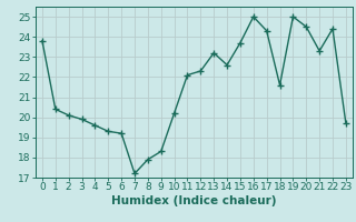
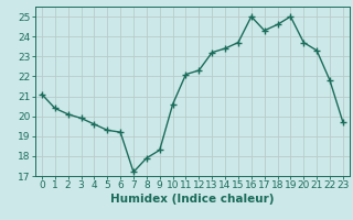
0: 23.8 -> 21.1
10: 20.2 -> 20.6
14: 22.6 -> 23.4
18: 21.6 -> 24.6
20: 24.5 -> 23.7
22: 24.4 -> 21.8
